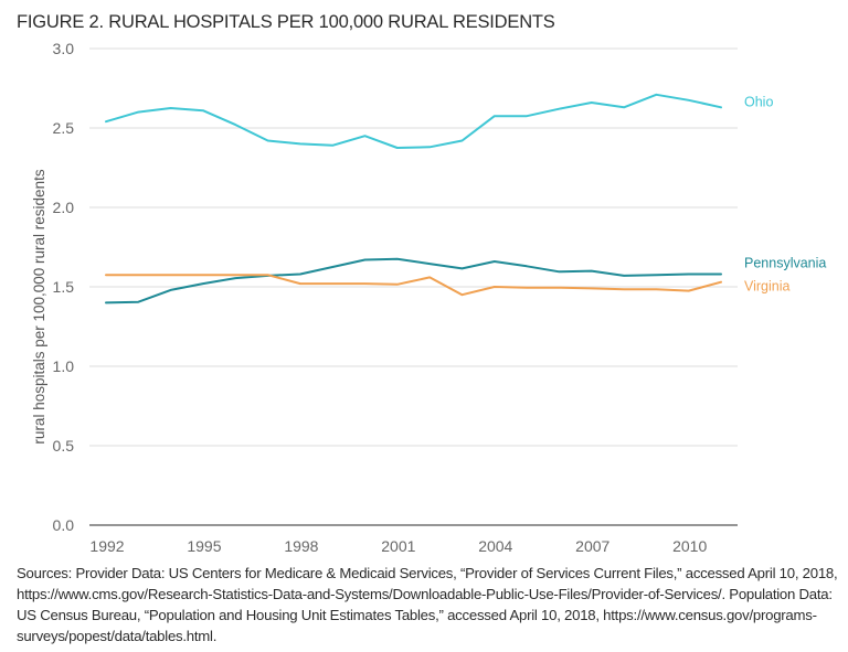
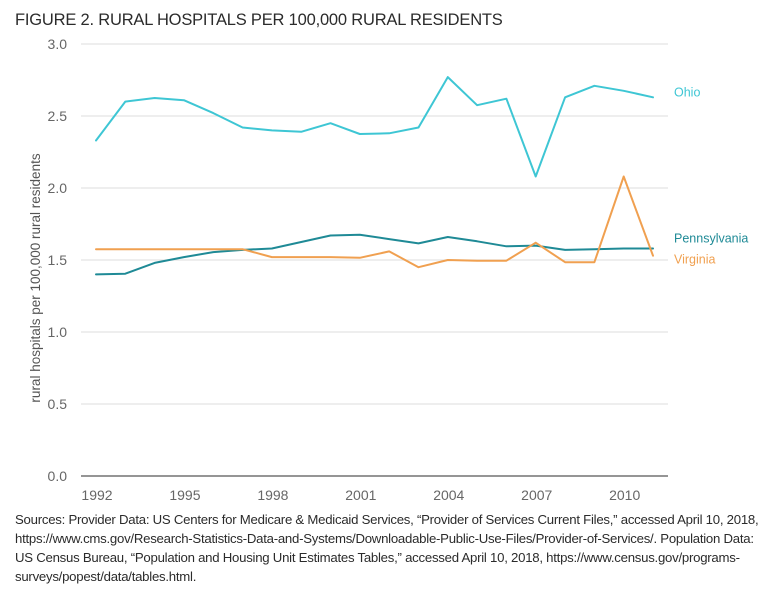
Ohio/1992: 2.54 -> 2.33
Ohio/2004: 2.58 -> 2.77
Ohio/2007: 2.66 -> 2.08
Virginia/2007: 1.49 -> 1.62
Virginia/2010: 1.48 -> 2.08
